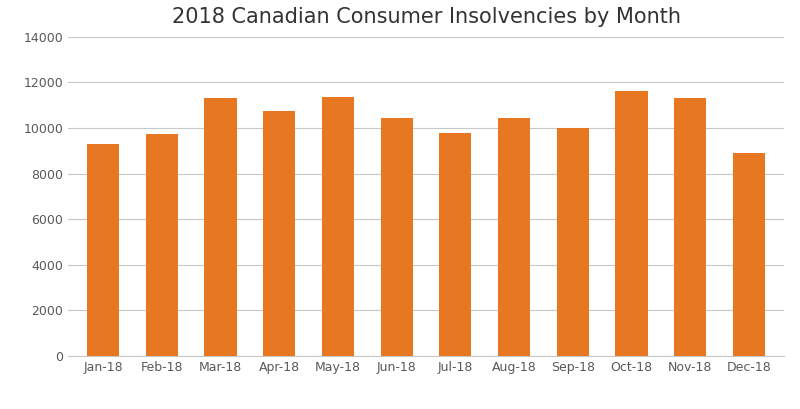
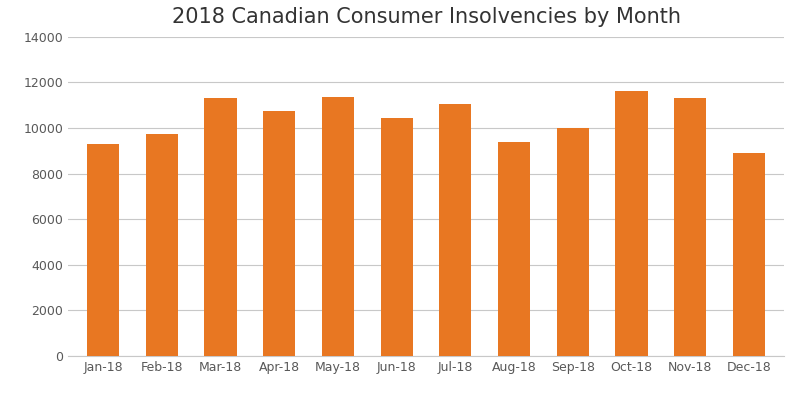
Jul-18: 9800 -> 11050
Aug-18: 10450 -> 9400
